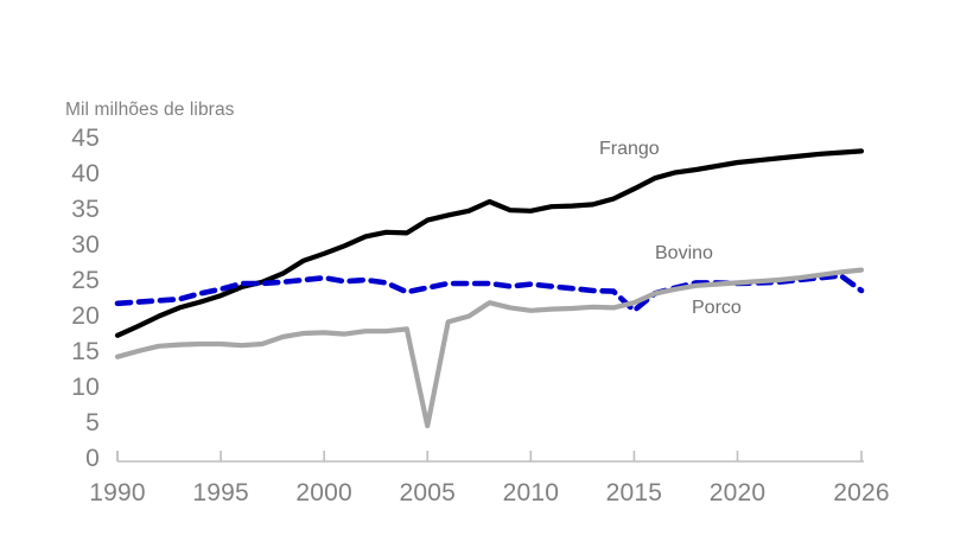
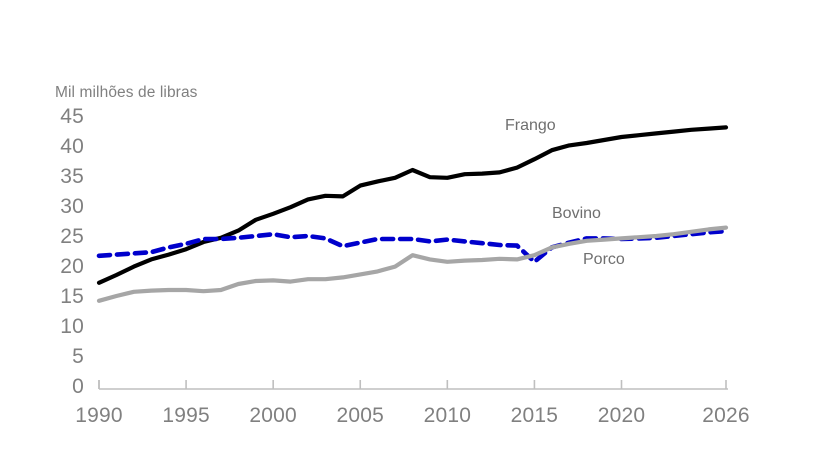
Porco/2005: 5 -> 19
Bovino/2026: 24 -> 26
